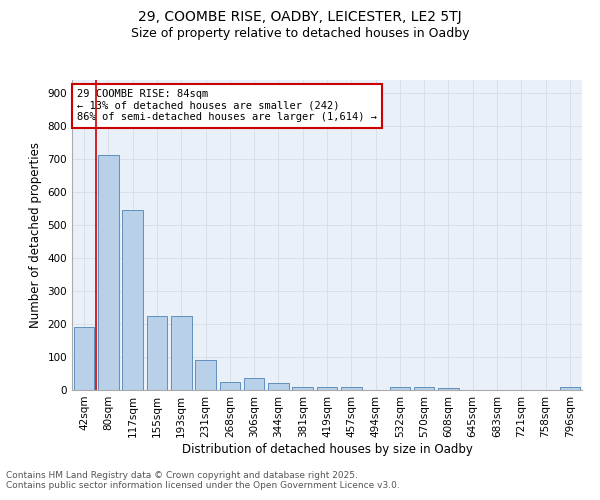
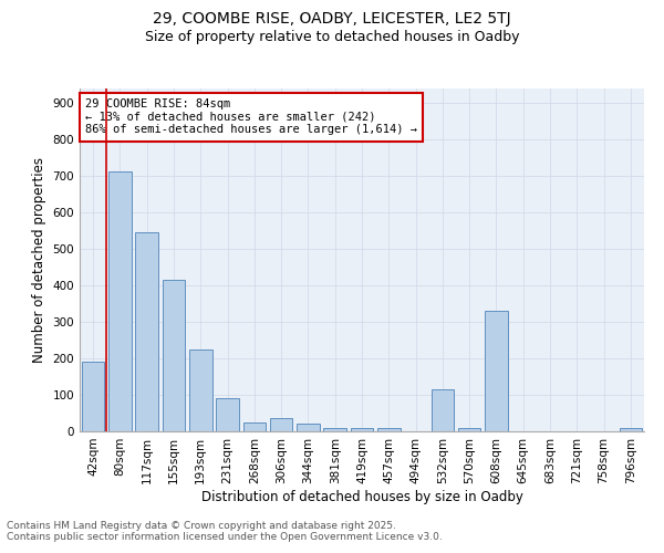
155sqm: 225 -> 415
532sqm: 8 -> 115
608sqm: 5 -> 330
